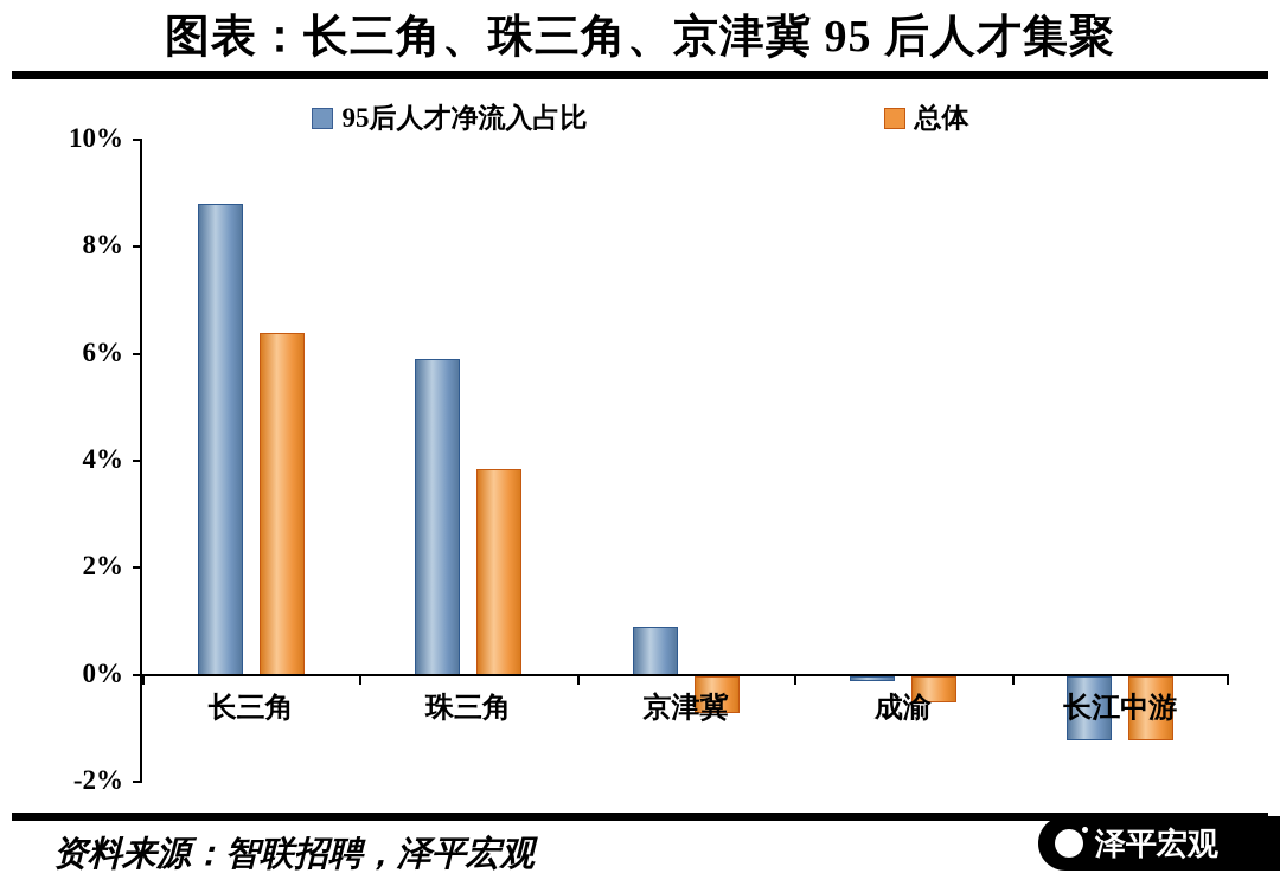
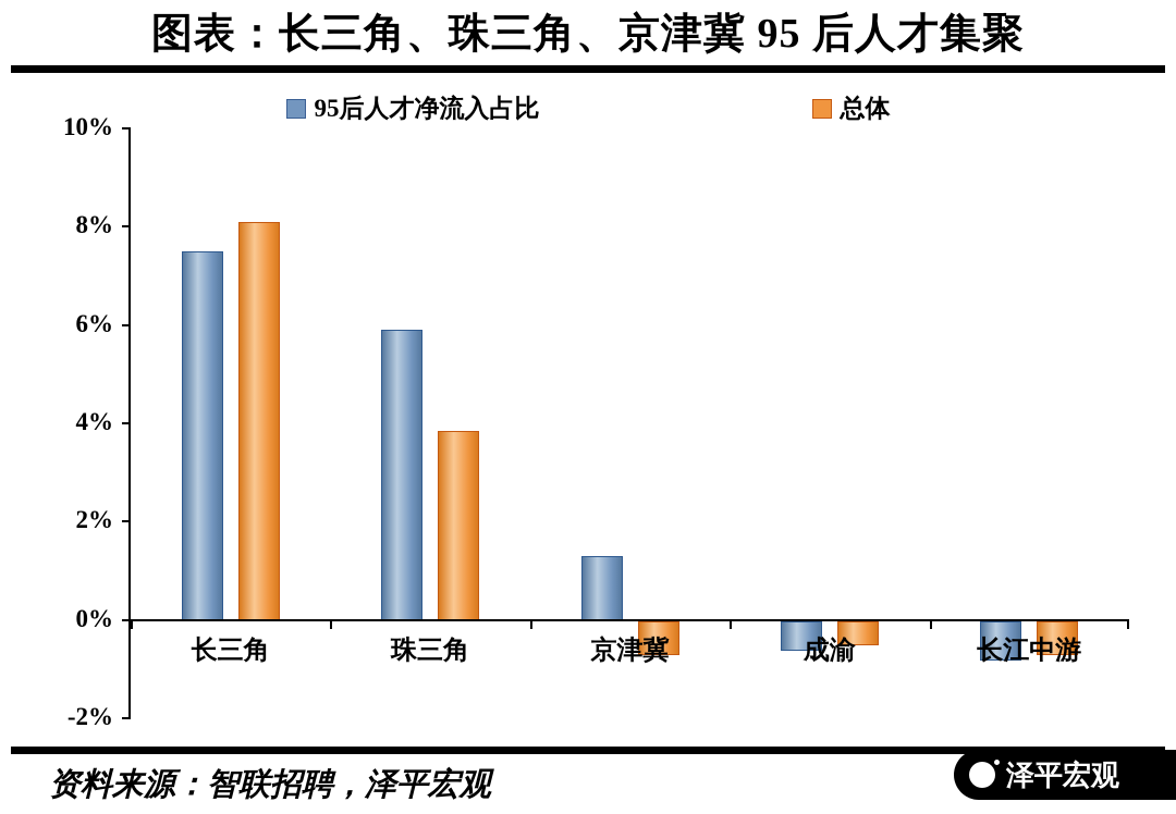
95后人才净流入占比/长三角: 8.8% -> 7.5%
总体/长三角: 6.4% -> 8.1%
95后人才净流入占比/京津冀: 0.9% -> 1.3%
95后人才净流入占比/成渝: -0.1% -> -0.6%
95后人才净流入占比/长江中游: -1.2% -> -0.8%
总体/长江中游: -1.2% -> -0.7%
